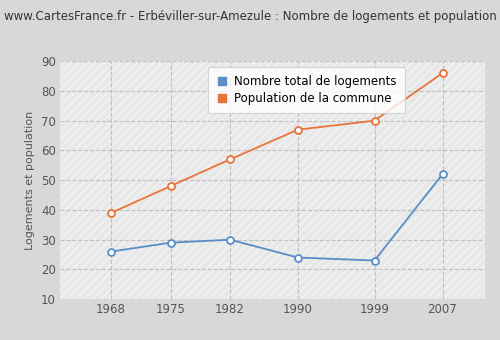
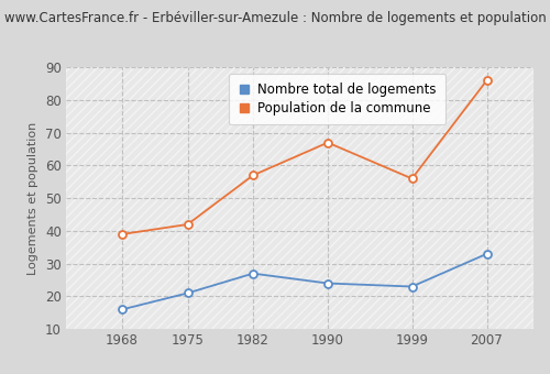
Nombre total de logements/1968: 26 -> 16
Nombre total de logements/1975: 29 -> 21
Population de la commune/1975: 48 -> 42
Nombre total de logements/1982: 30 -> 27
Population de la commune/1999: 70 -> 56
Nombre total de logements/2007: 52 -> 33
